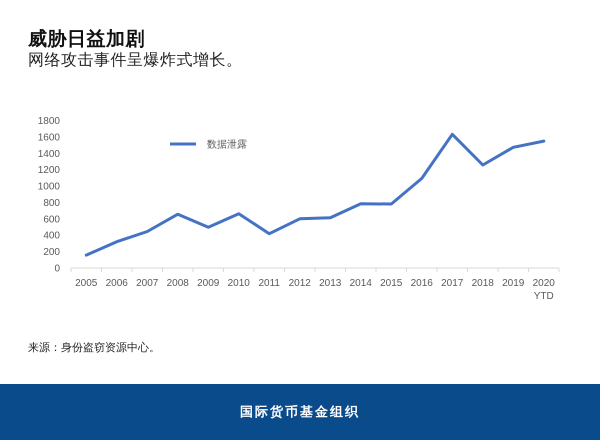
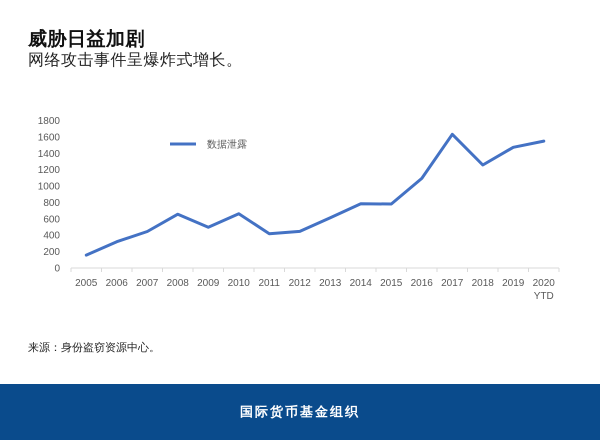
2012: 600 -> 400
